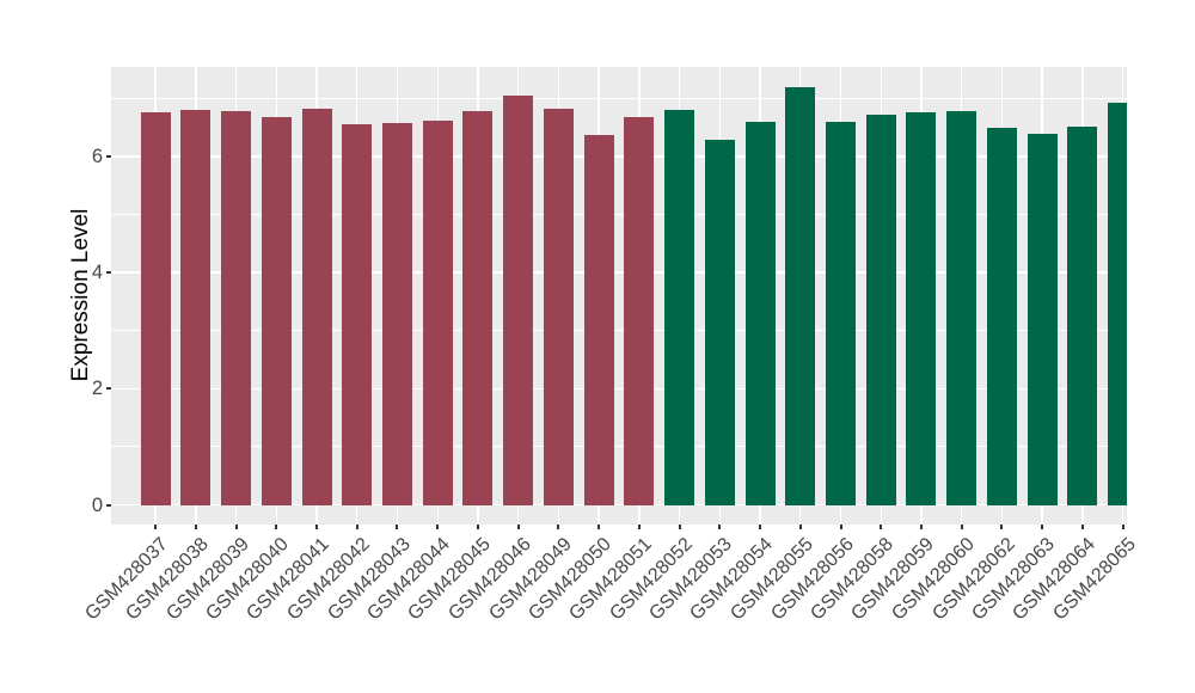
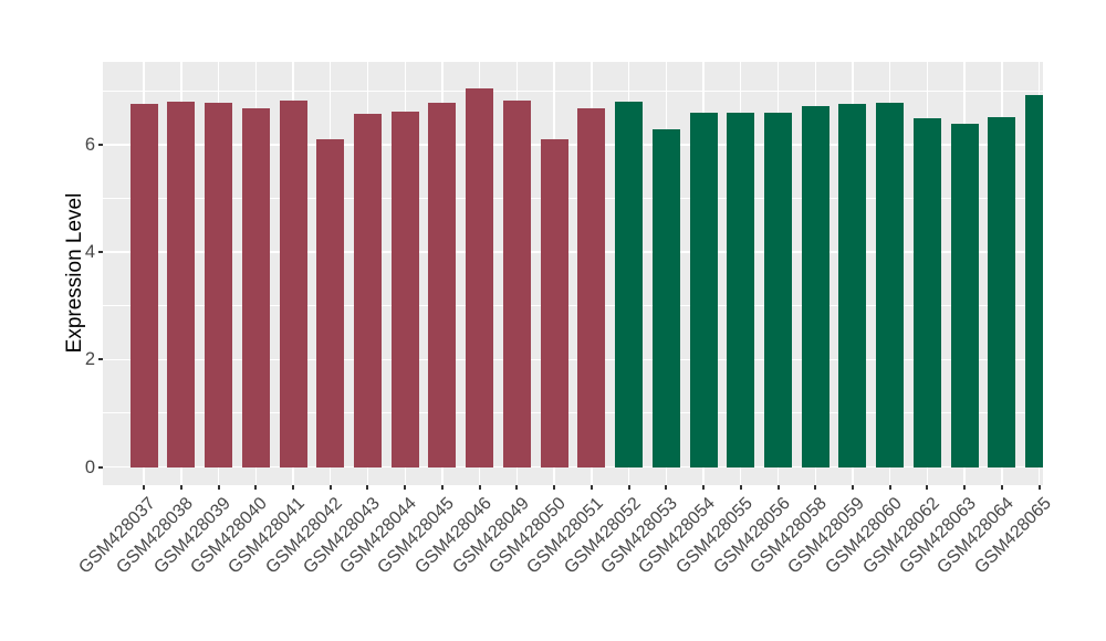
GSM428042: 6.6 -> 6.1
GSM428050: 6.4 -> 6.1
GSM428055: 7.2 -> 6.6
